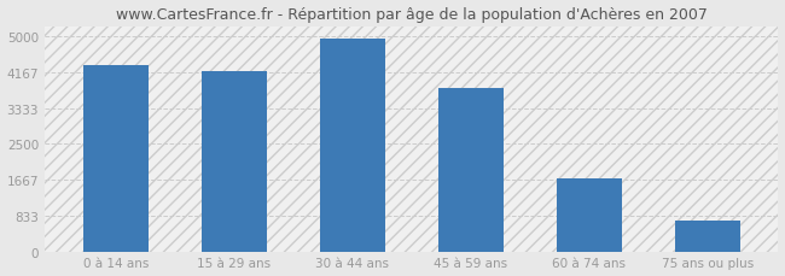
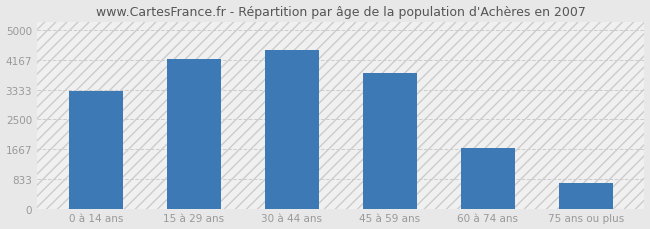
0 à 14 ans: 4350 -> 3300
30 à 44 ans: 4950 -> 4450
